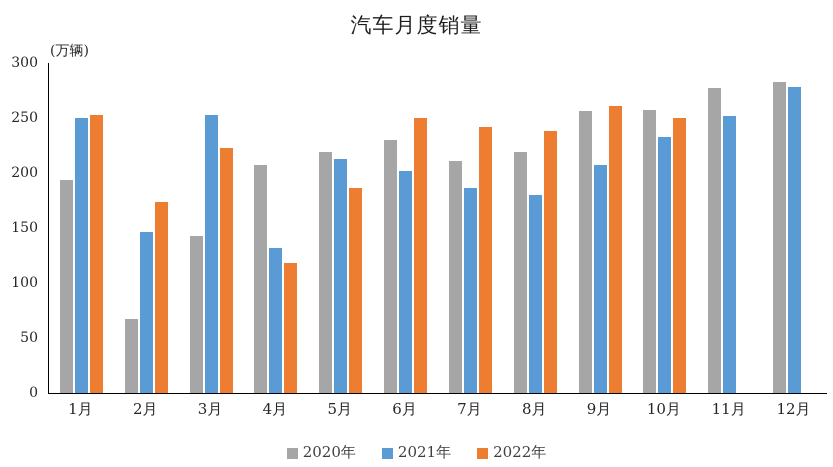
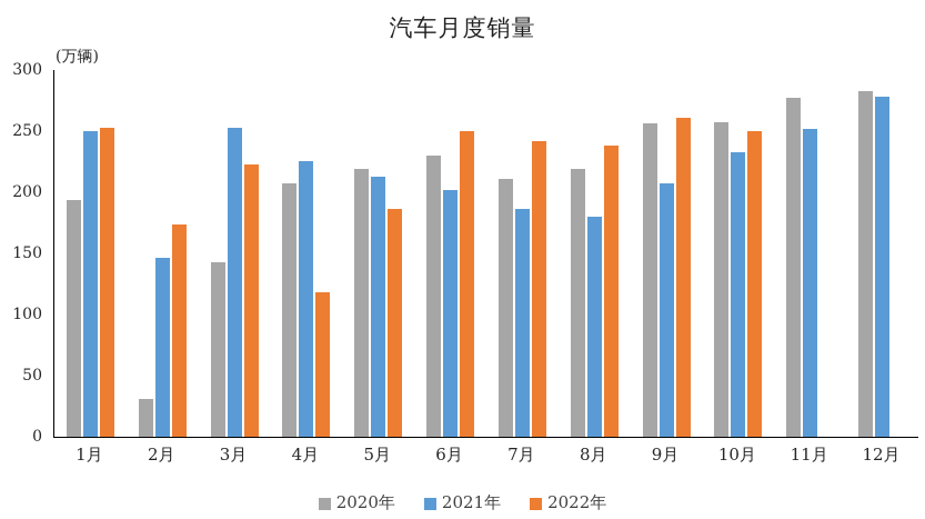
2020年/2月: 67 -> 31
2021年/4月: 132 -> 225
